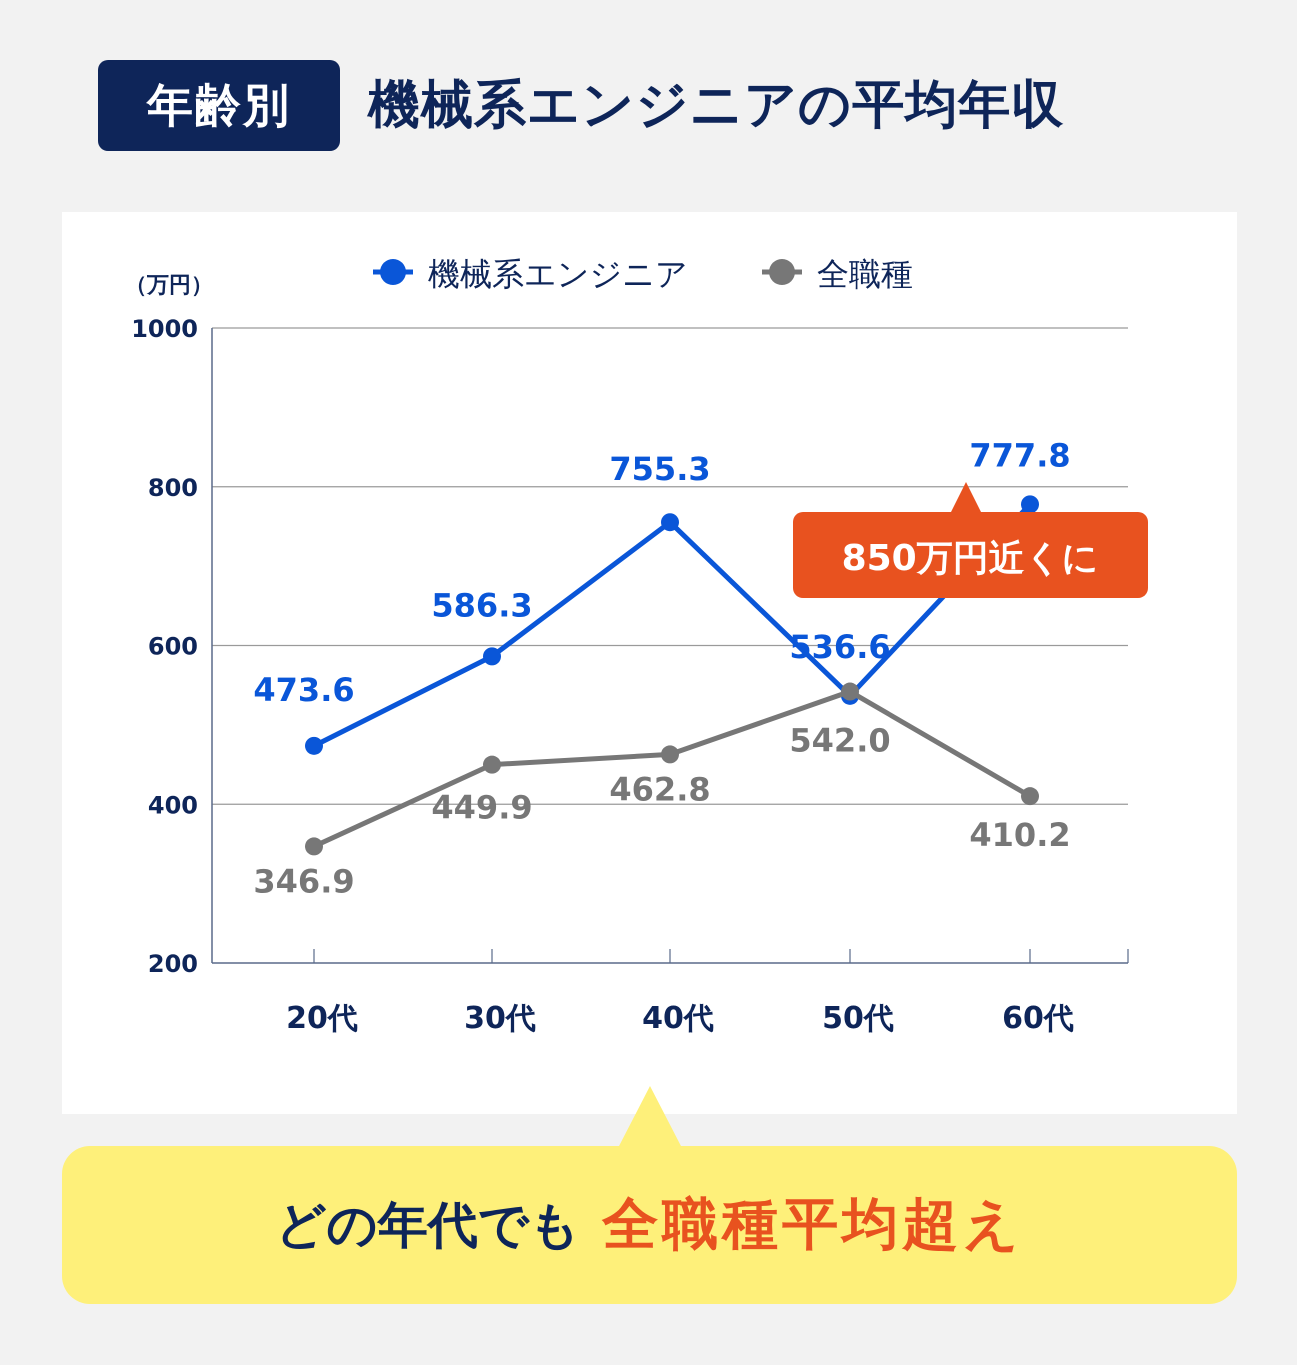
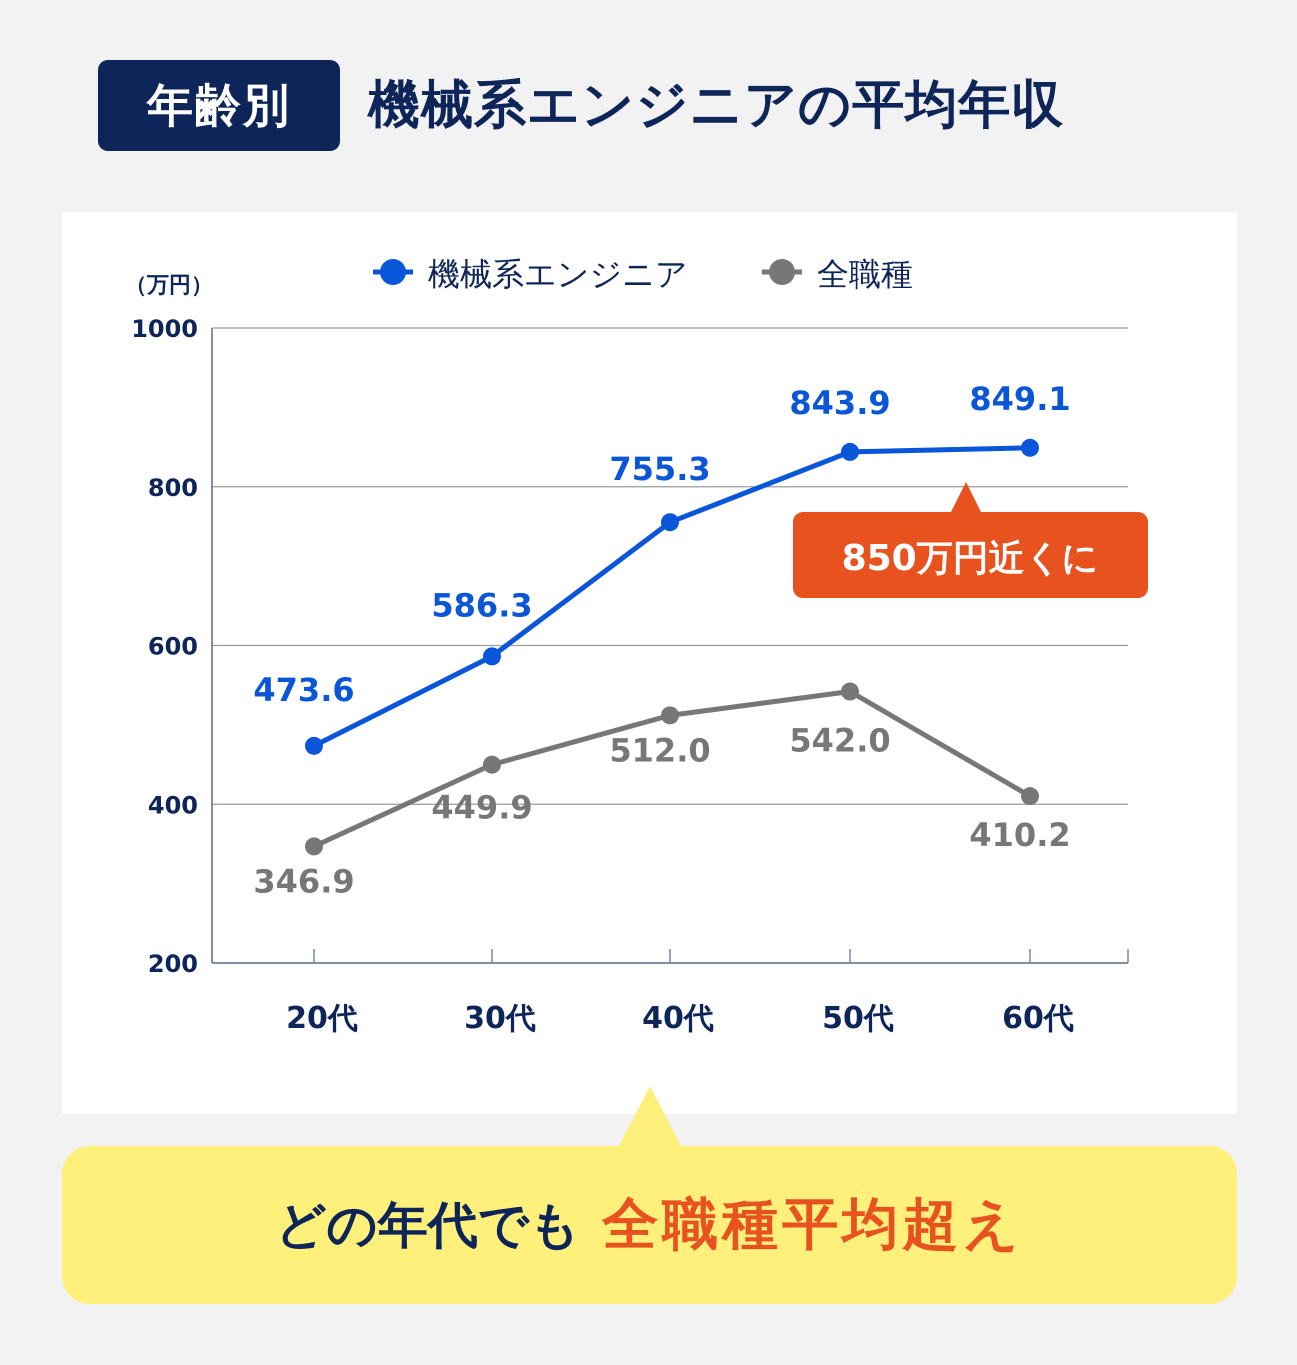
全職種/40代: 462.8 -> 512.0
機械系エンジニア/50代: 536.6 -> 843.9
機械系エンジニア/60代: 777.8 -> 849.1
